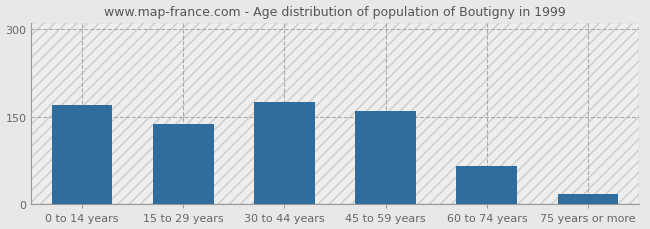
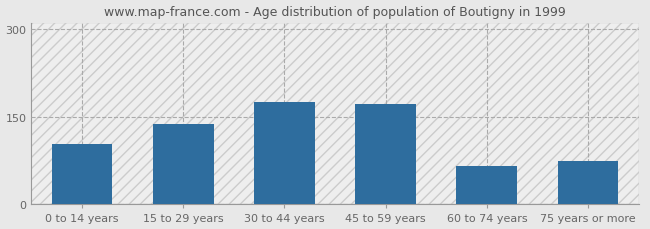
0 to 14 years: 170 -> 104
45 to 59 years: 160 -> 172
75 years or more: 18 -> 74
